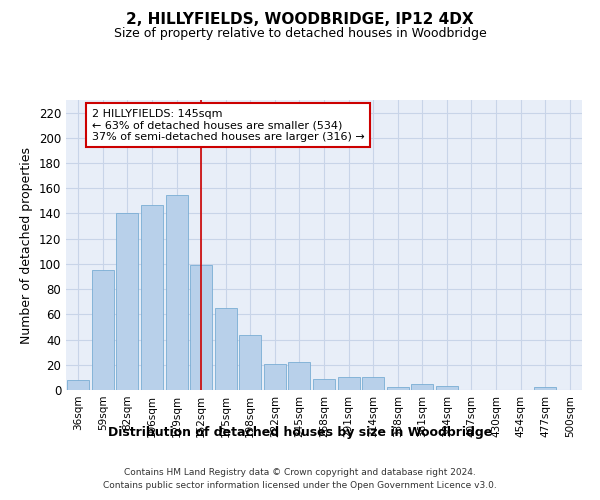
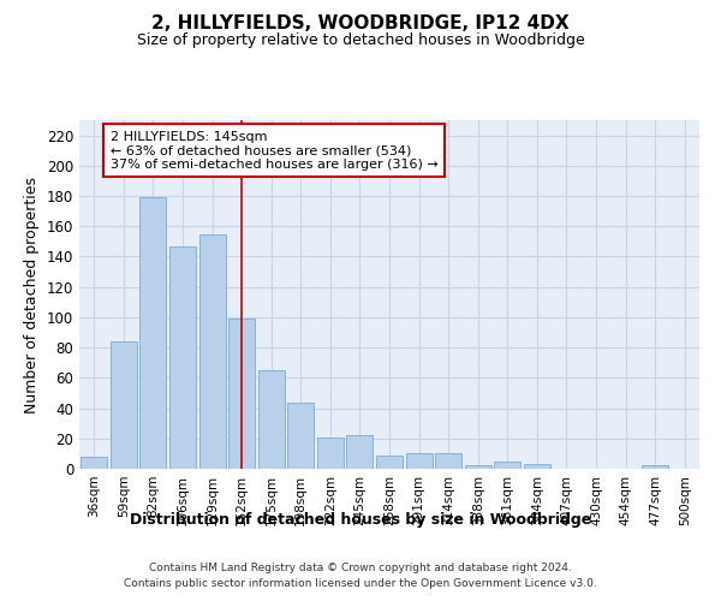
59sqm: 95 -> 84
82sqm: 140 -> 179
